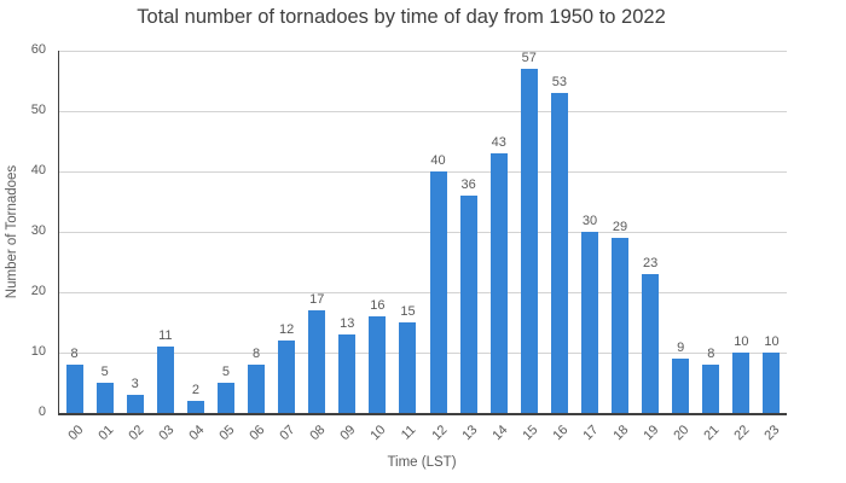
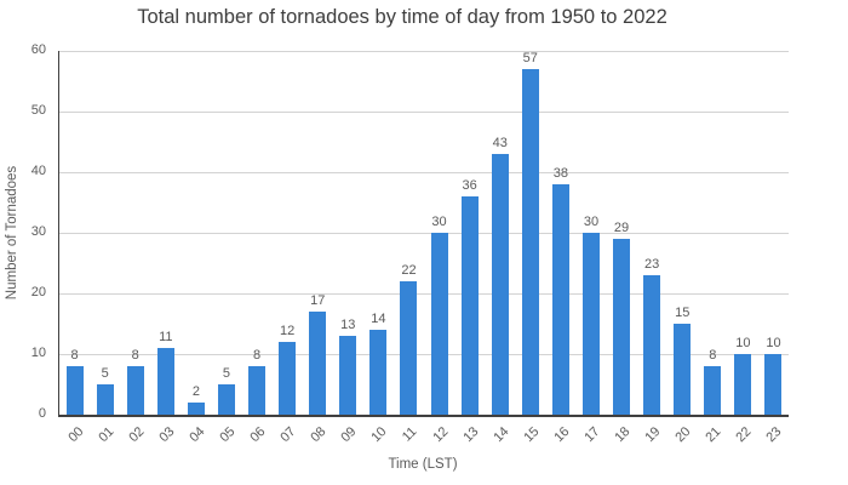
02: 3 -> 8
10: 16 -> 14
11: 15 -> 22
12: 40 -> 30
16: 53 -> 38
20: 9 -> 15
